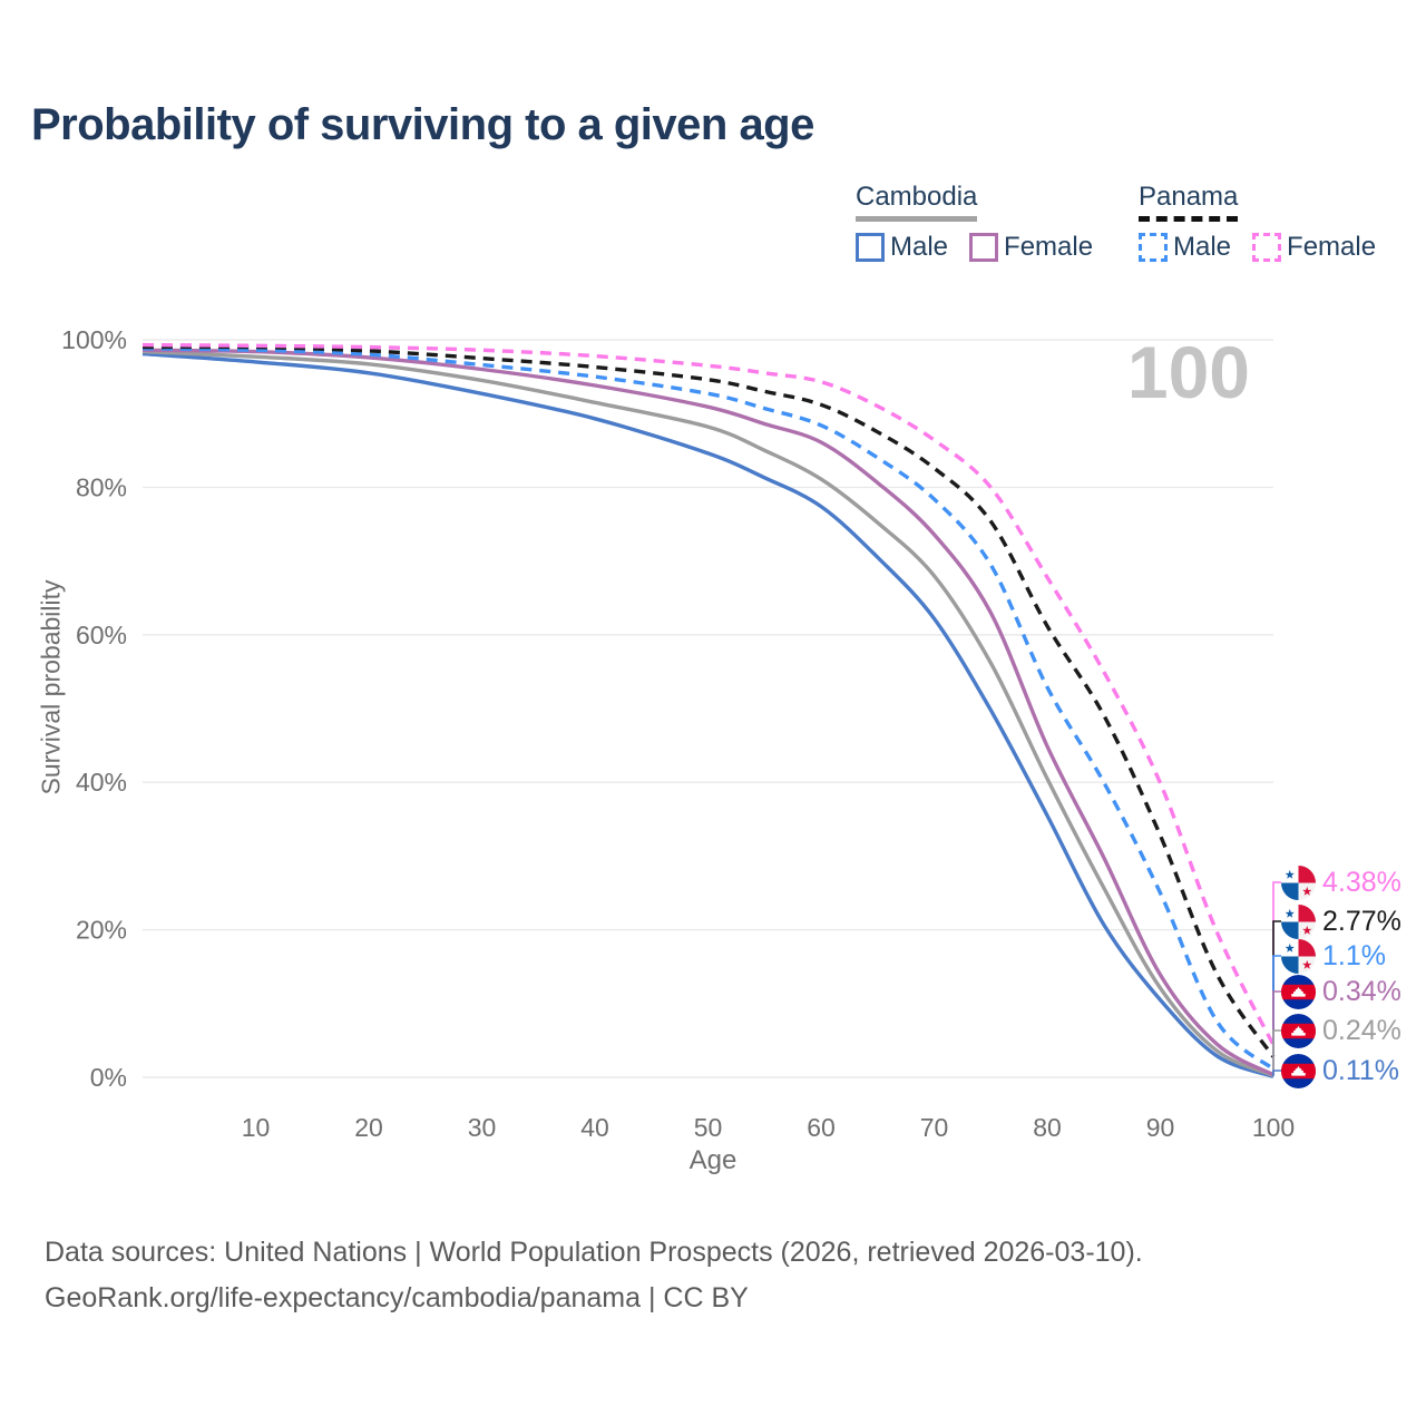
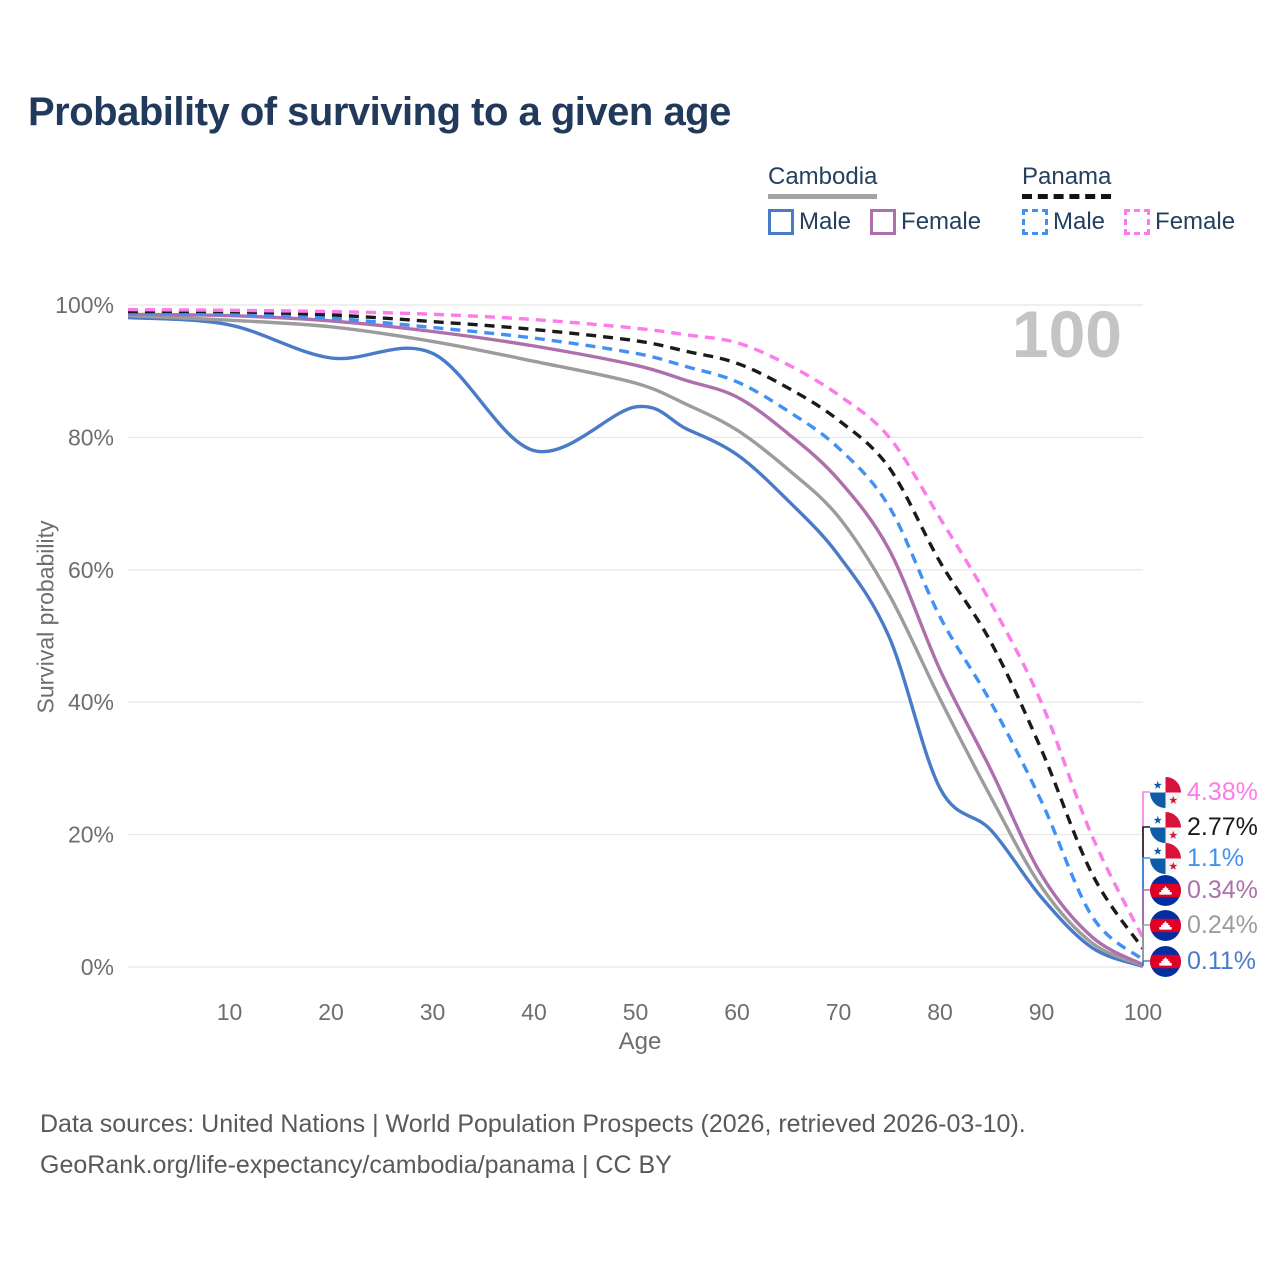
Cambodia Male/20: 96% -> 92%
Cambodia Male/40: 89% -> 78%
Cambodia Male/80: 36% -> 27%
